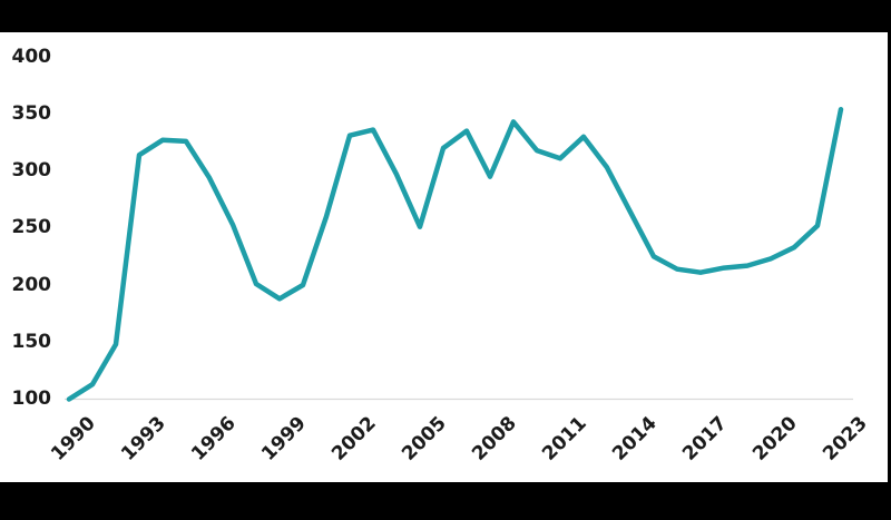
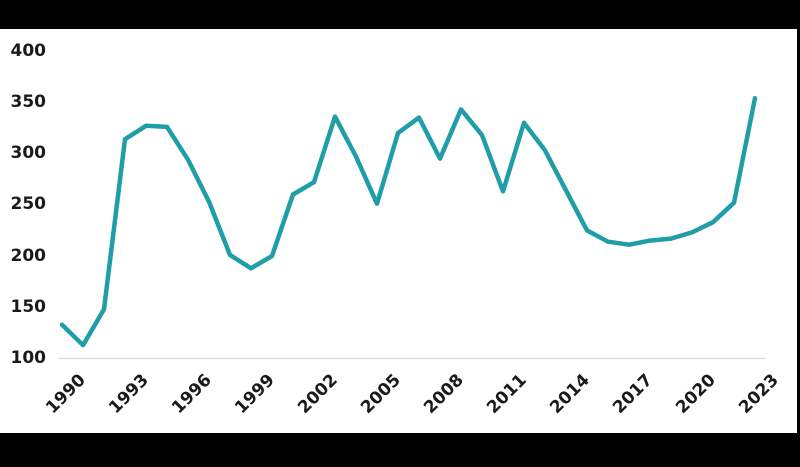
1990: 100 -> 133
2002: 331 -> 272
2011: 311 -> 263
